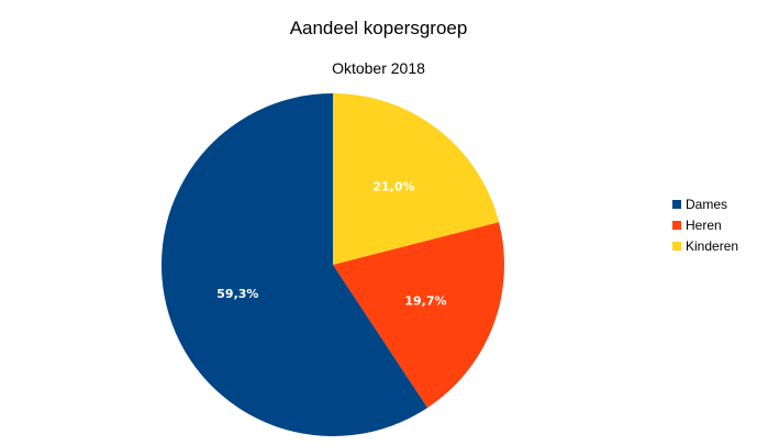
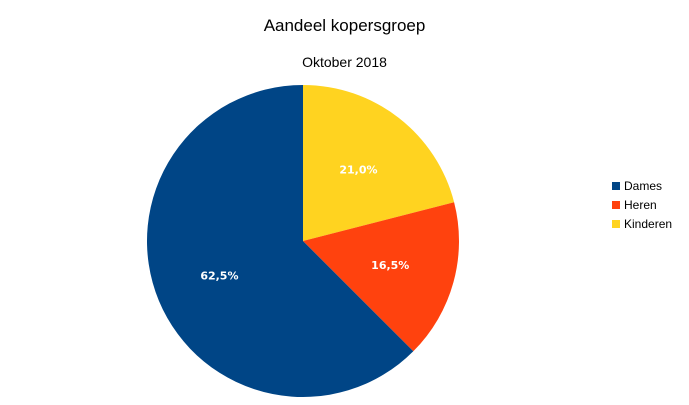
Heren: 19,7% -> 16,5%
Dames: 59,3% -> 62,5%
